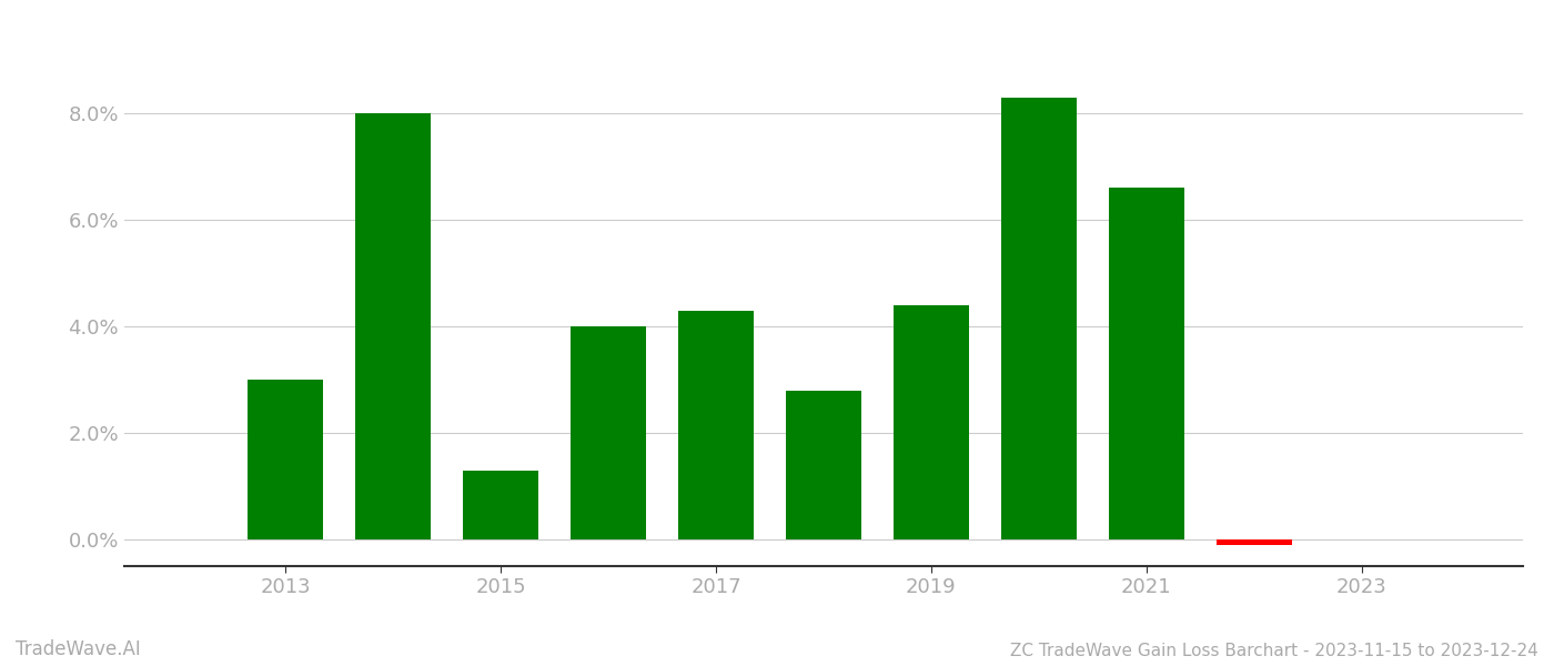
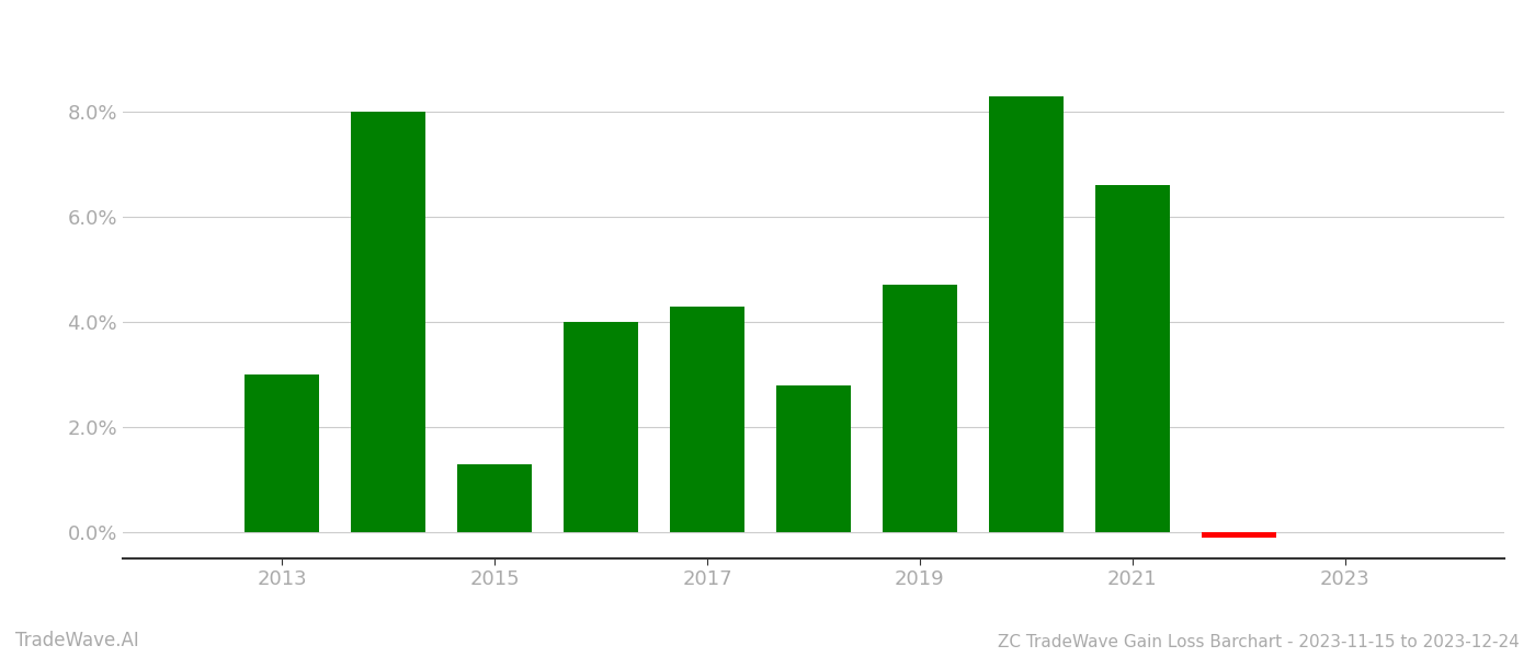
2019: 4.4% -> 4.7%
